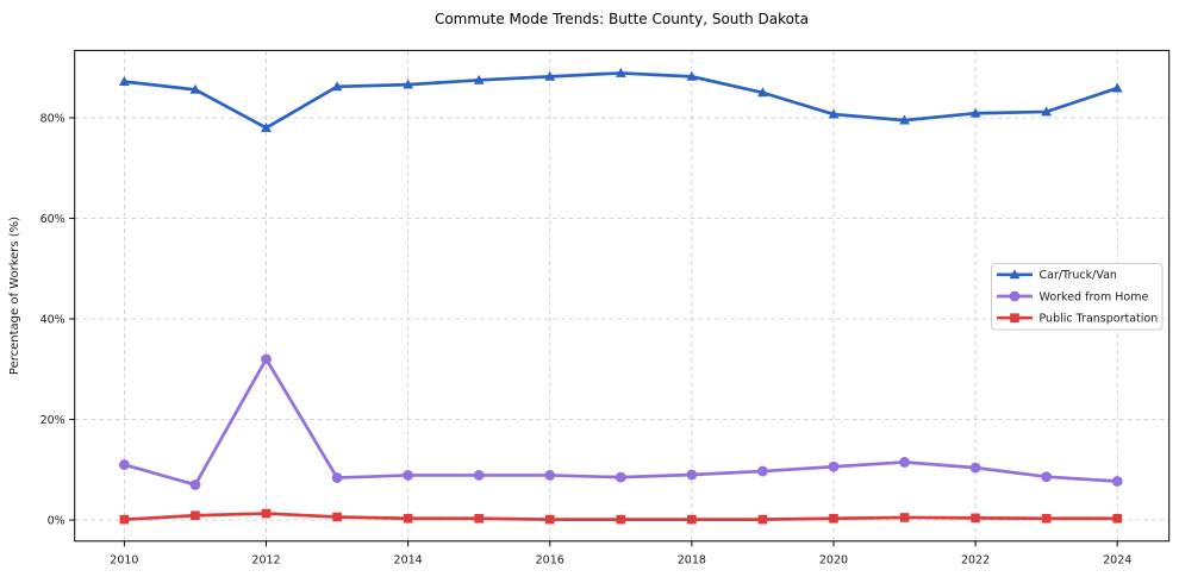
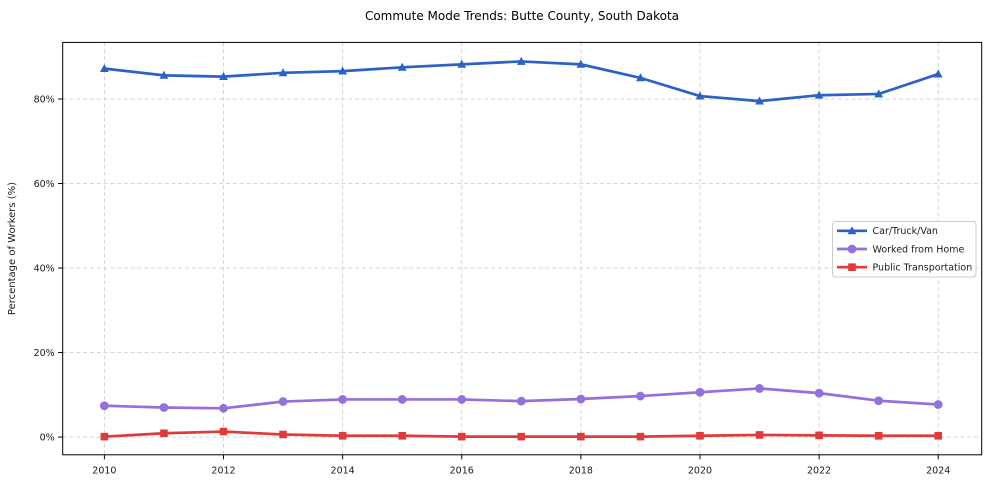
Worked from Home/2010: 11% -> 7%
Car/Truck/Van/2012: 78% -> 85%
Worked from Home/2012: 32% -> 7%
